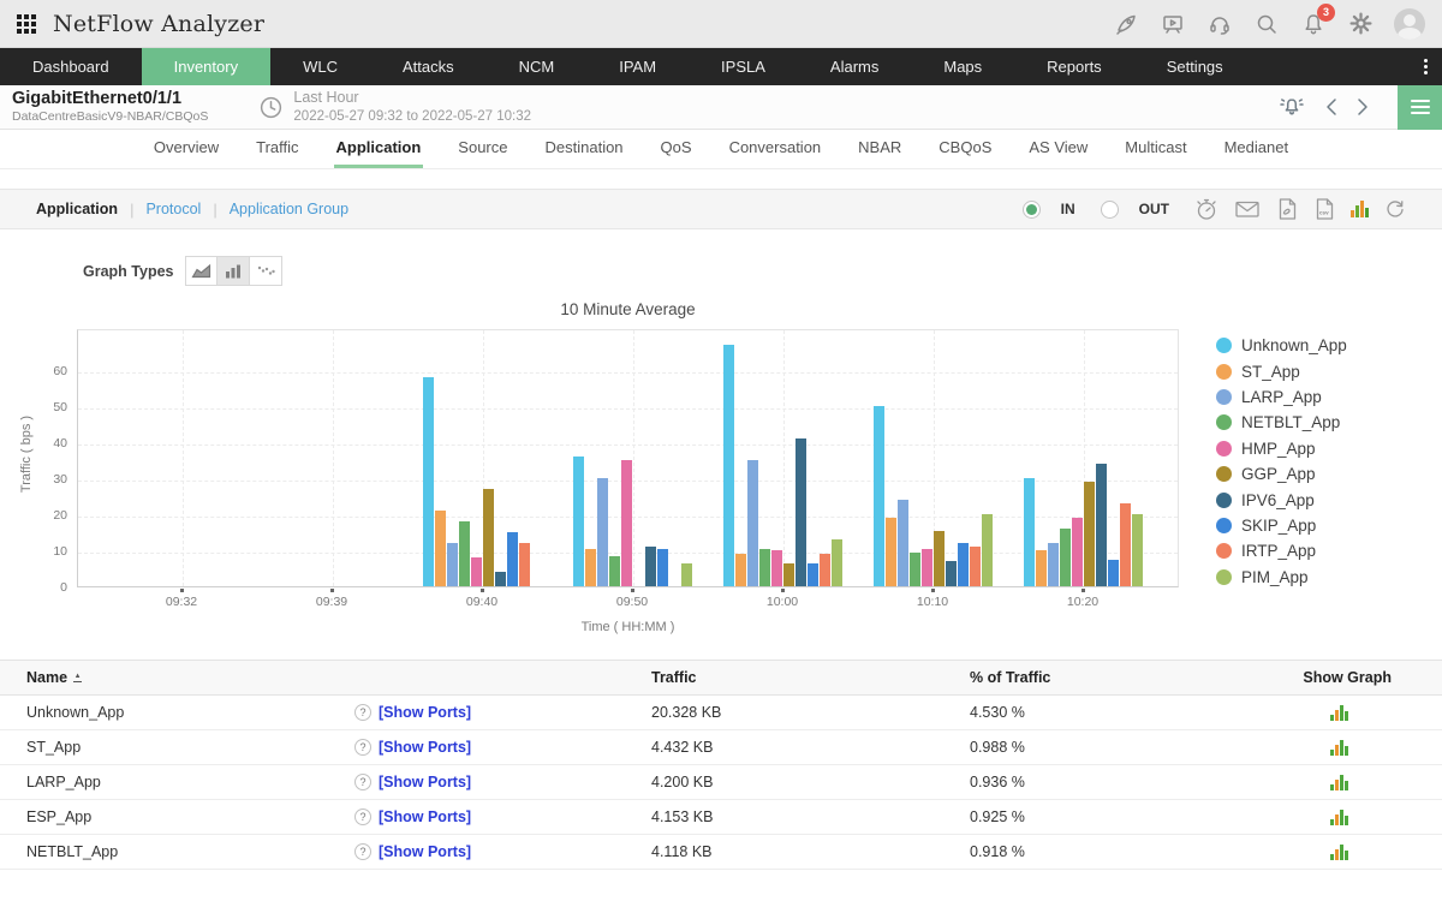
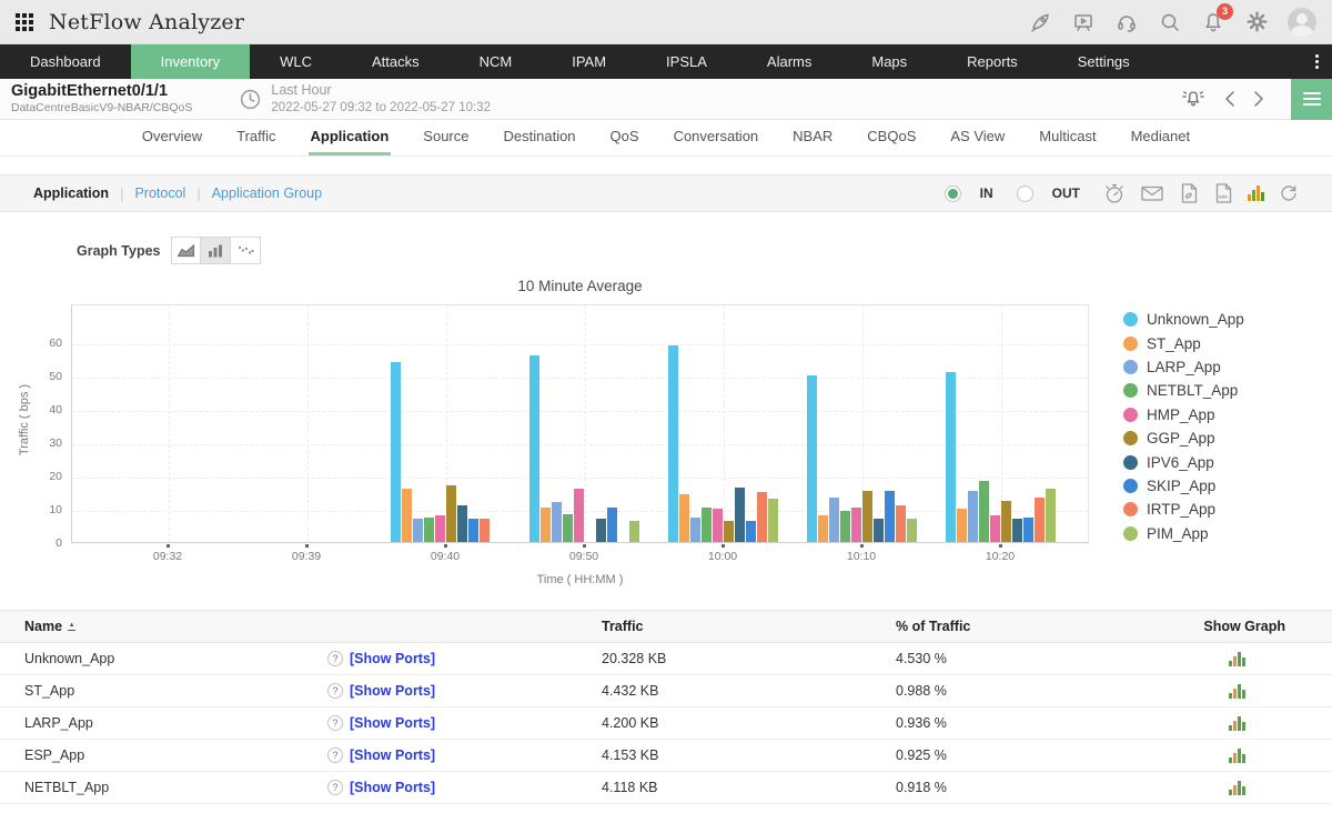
Unknown_App/09:40: 58 -> 54
ST_App/09:40: 21 -> 16
LARP_App/09:40: 12 -> 7
NETBLT_App/09:40: 18 -> 8
GGP_App/09:40: 27 -> 17
IPV6_App/09:40: 4 -> 11
SKIP_App/09:40: 15 -> 7
IRTP_App/09:40: 12 -> 7
Unknown_App/09:50: 36 -> 56
LARP_App/09:50: 30 -> 12
HMP_App/09:50: 35 -> 16
IPV6_App/09:50: 11 -> 7
Unknown_App/10:00: 67 -> 59
ST_App/10:00: 9 -> 14
LARP_App/10:00: 35 -> 8
IPV6_App/10:00: 41 -> 16
IRTP_App/10:00: 9 -> 15
ST_App/10:10: 19 -> 8
LARP_App/10:10: 24 -> 14
SKIP_App/10:10: 12 -> 16
PIM_App/10:10: 20 -> 7
Unknown_App/10:20: 30 -> 51
LARP_App/10:20: 12 -> 16
NETBLT_App/10:20: 16 -> 18
HMP_App/10:20: 19 -> 8
GGP_App/10:20: 29 -> 12
IPV6_App/10:20: 34 -> 7
IRTP_App/10:20: 23 -> 14
PIM_App/10:20: 20 -> 16
